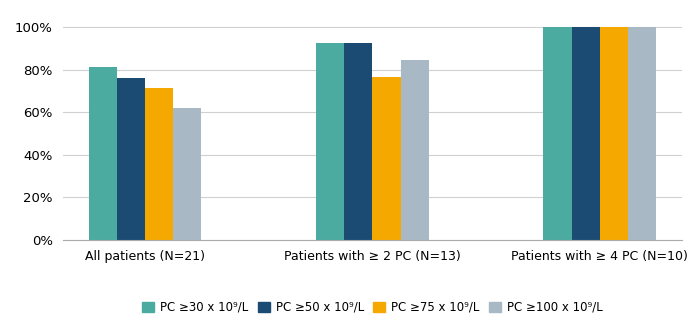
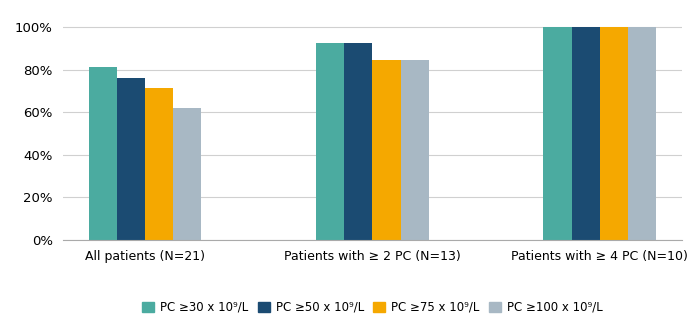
PC ≥75 x 10⁹/L/Patients with ≥ 2 PC (N=13): 76.5% -> 84.6%
